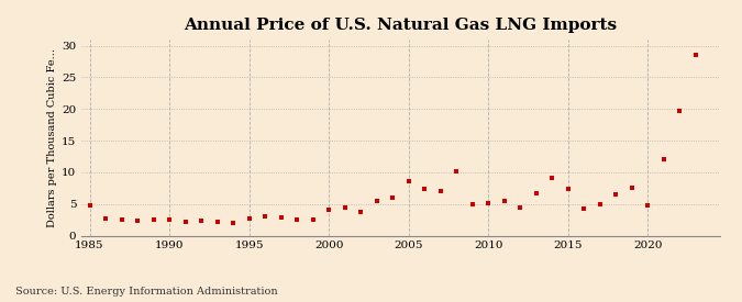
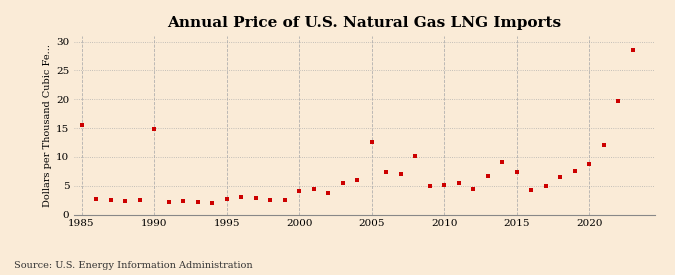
1985: 4.8 -> 15.6
1990: 2.5 -> 14.8
2005: 8.5 -> 12.6
2020: 4.8 -> 8.8
